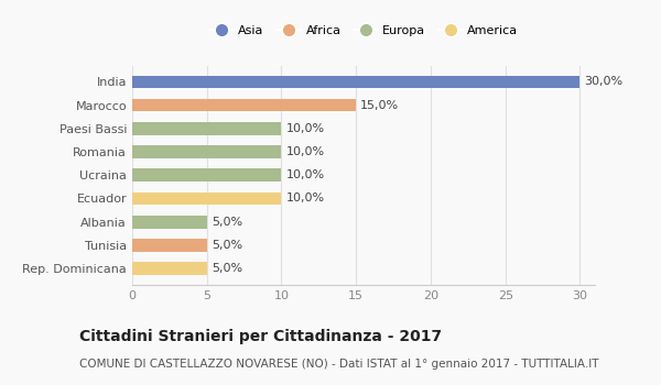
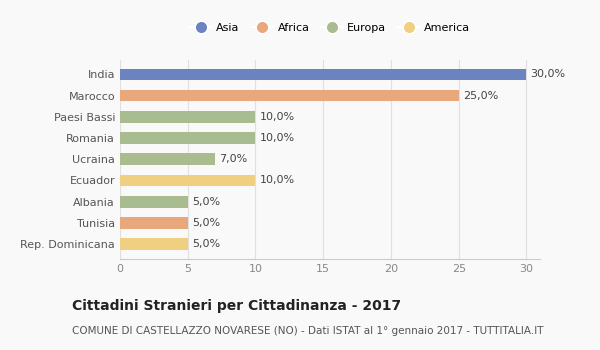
Marocco: 15,0% -> 25,0%
Ucraina: 10,0% -> 7,0%
